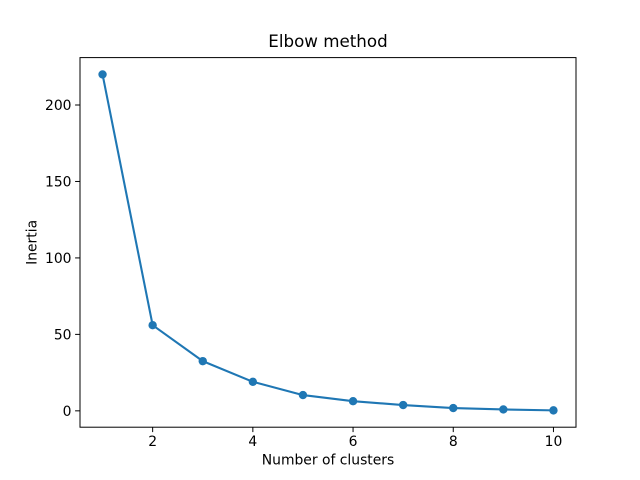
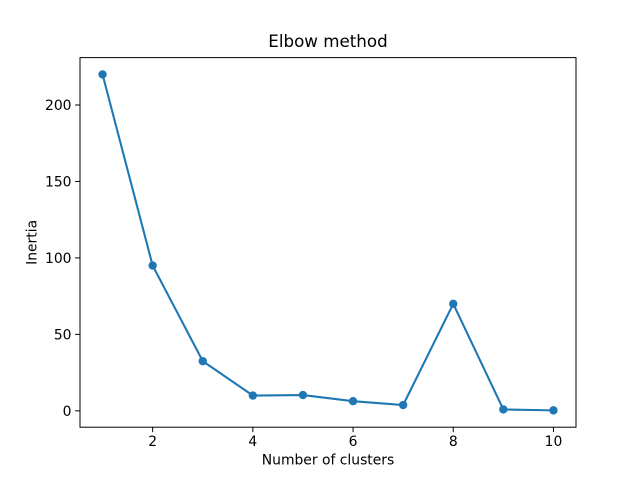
2: 56 -> 95
4: 19 -> 10
8: 2 -> 70
